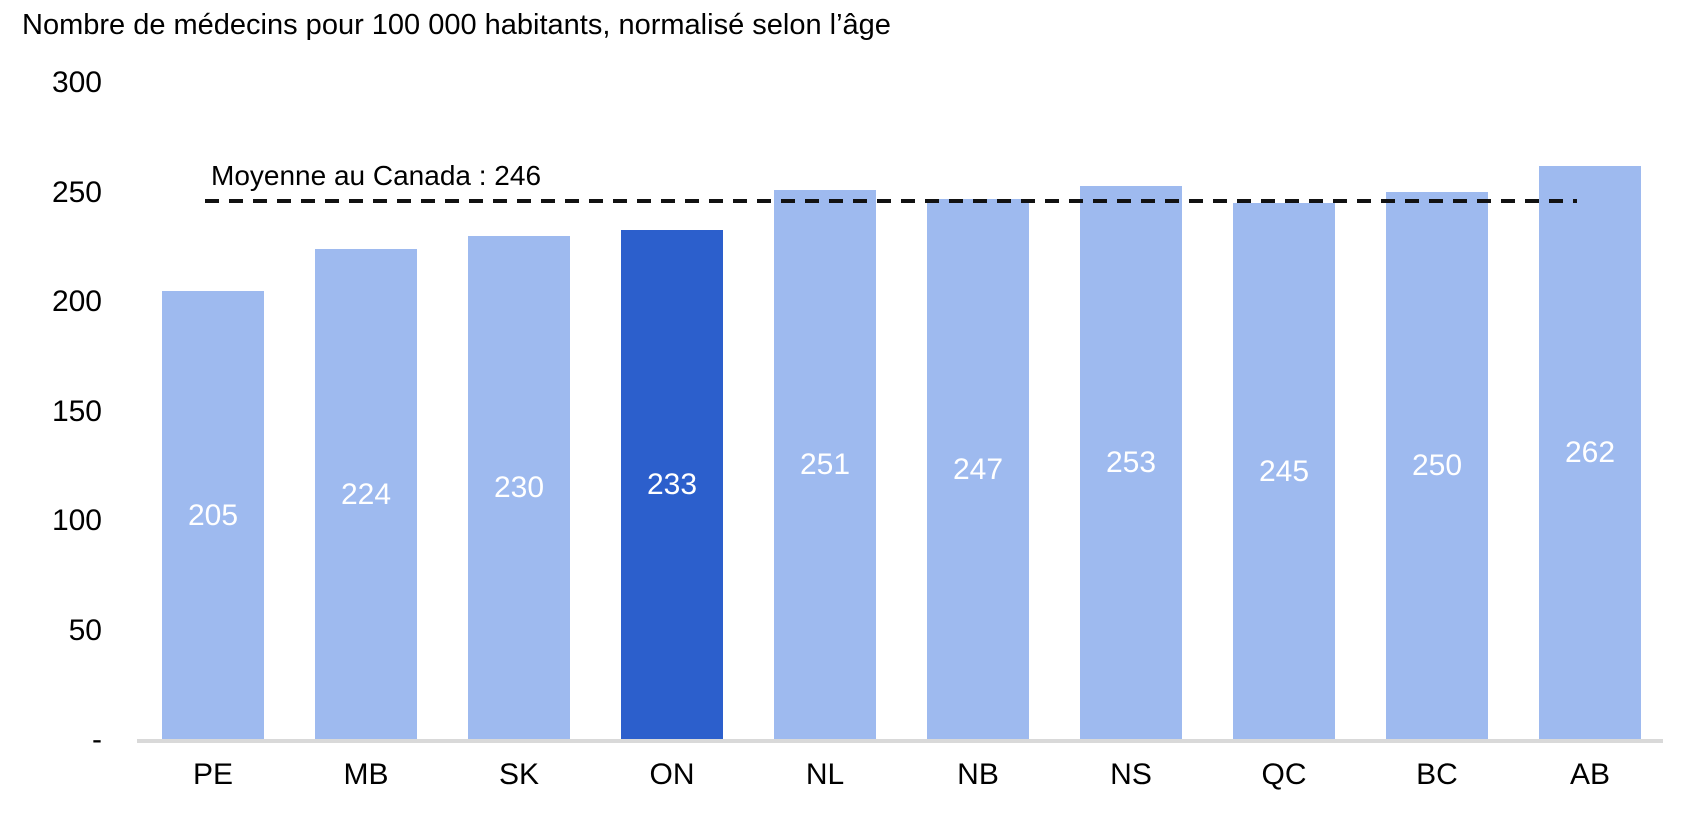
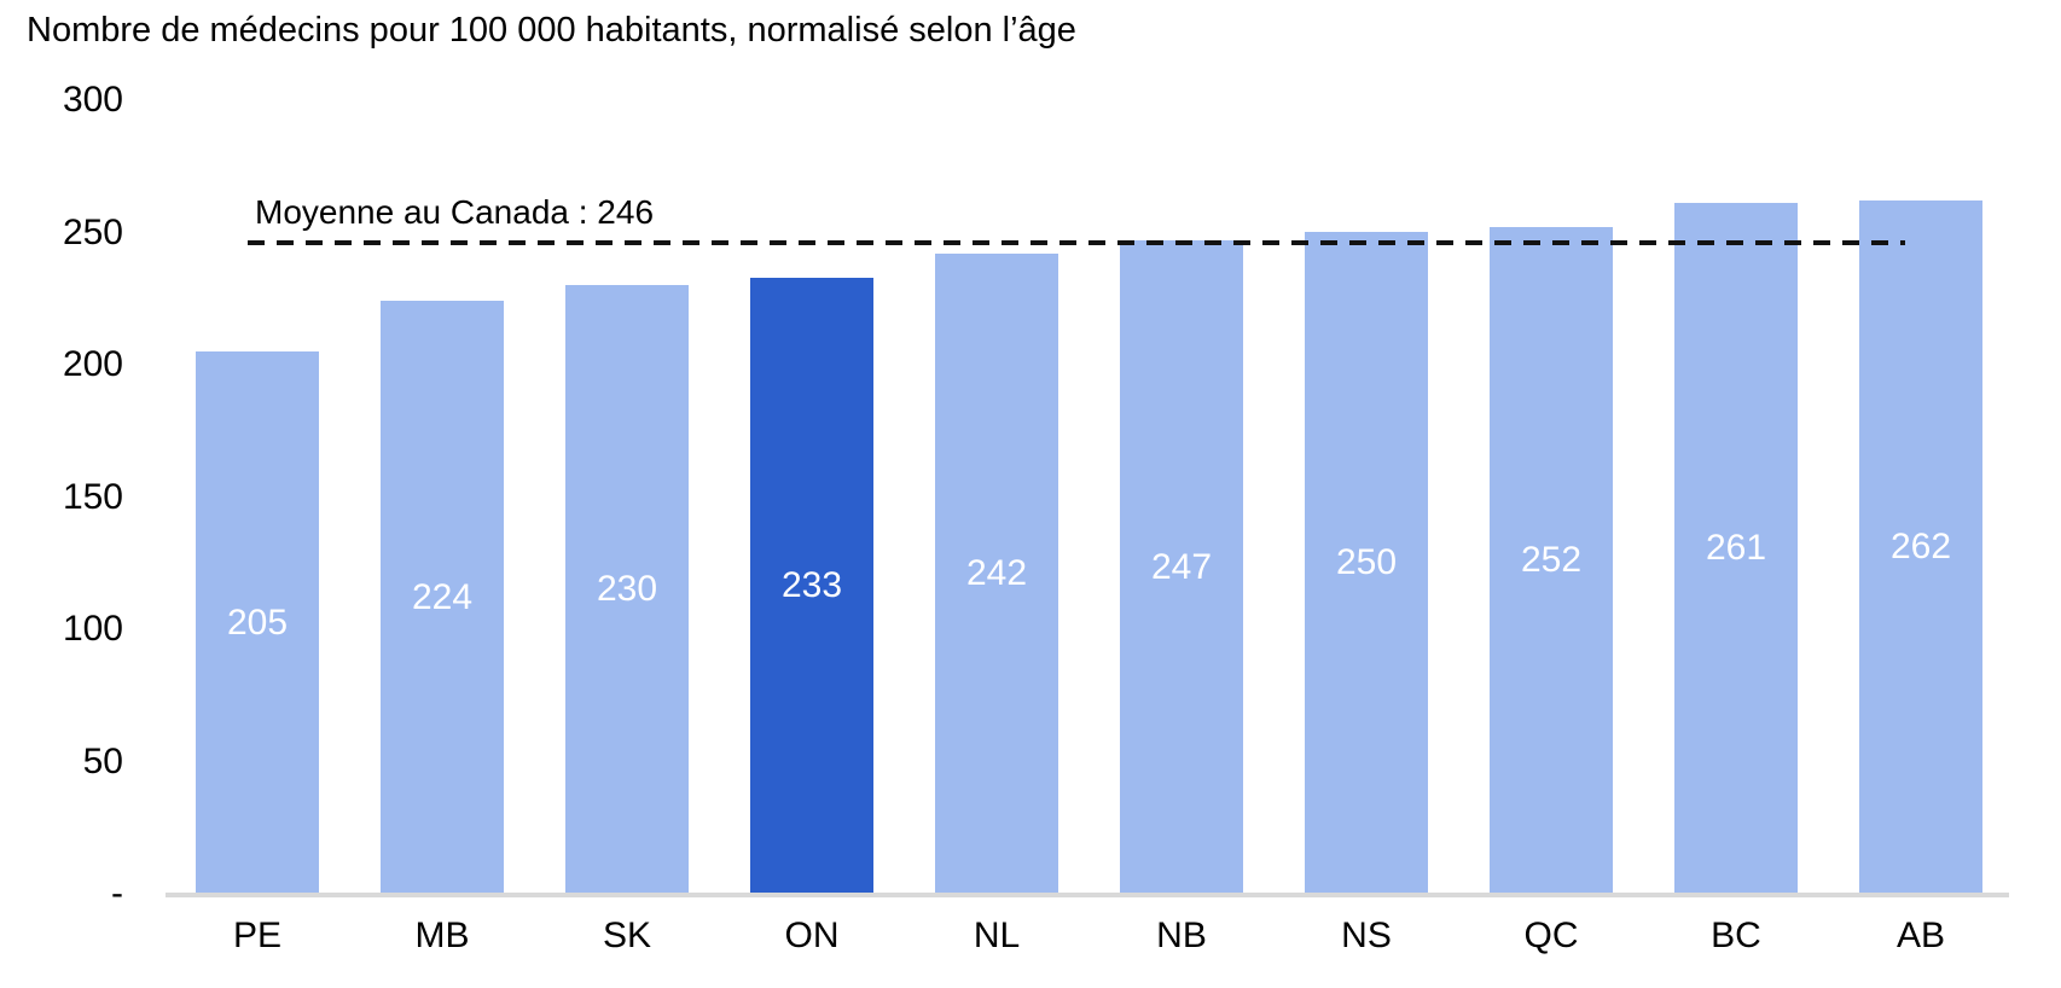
NL: 251 -> 242
NS: 253 -> 250
QC: 245 -> 252
BC: 250 -> 261
